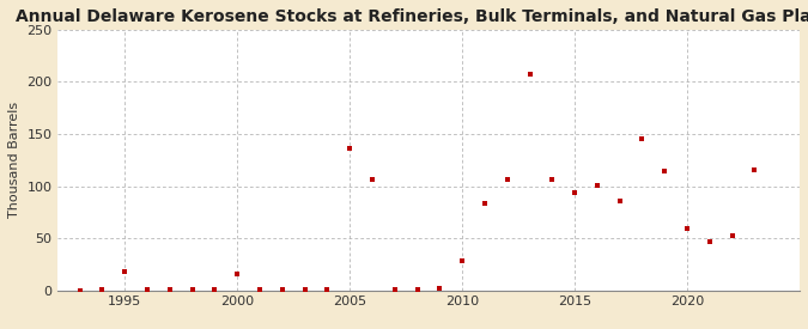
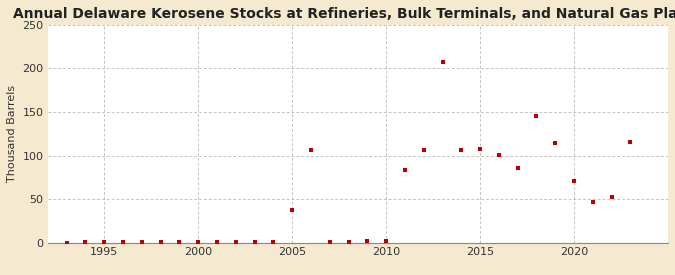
1995: 18 -> 1
2000: 16 -> 1
2005: 136 -> 38
2010: 28 -> 2
2015: 94 -> 108
2020: 60 -> 71
